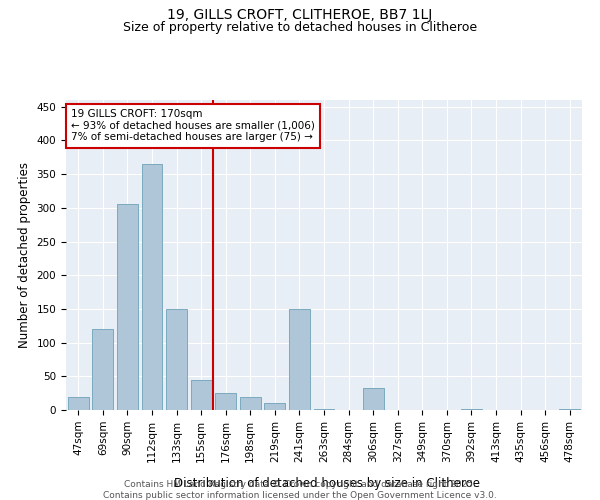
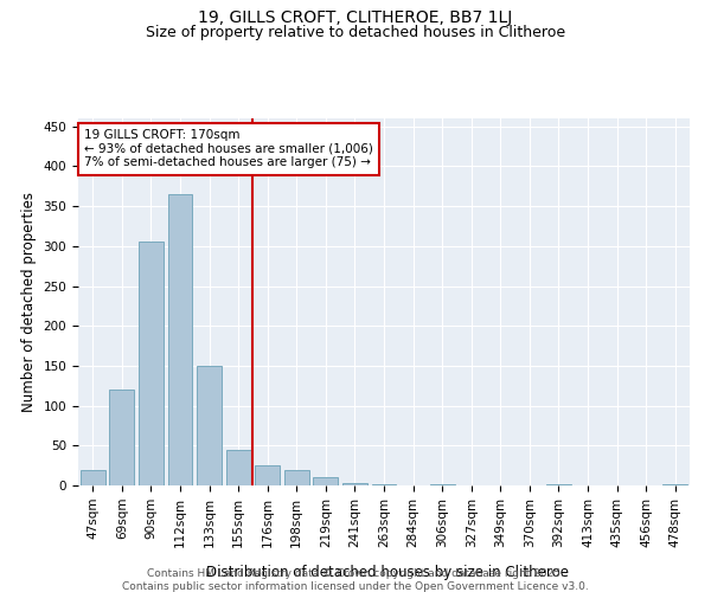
241sqm: 150 -> 3
306sqm: 32 -> 1
